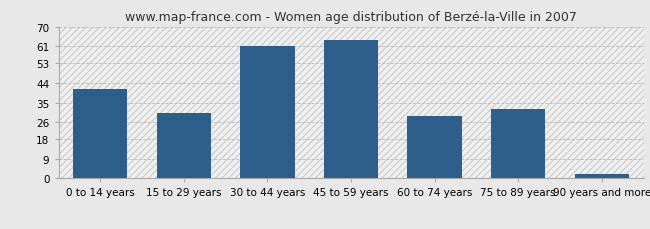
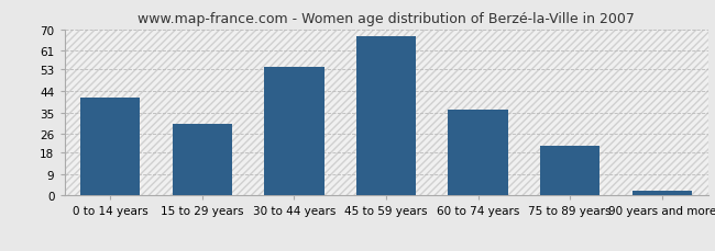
30 to 44 years: 61 -> 54
45 to 59 years: 64 -> 67
60 to 74 years: 29 -> 36
75 to 89 years: 32 -> 21
